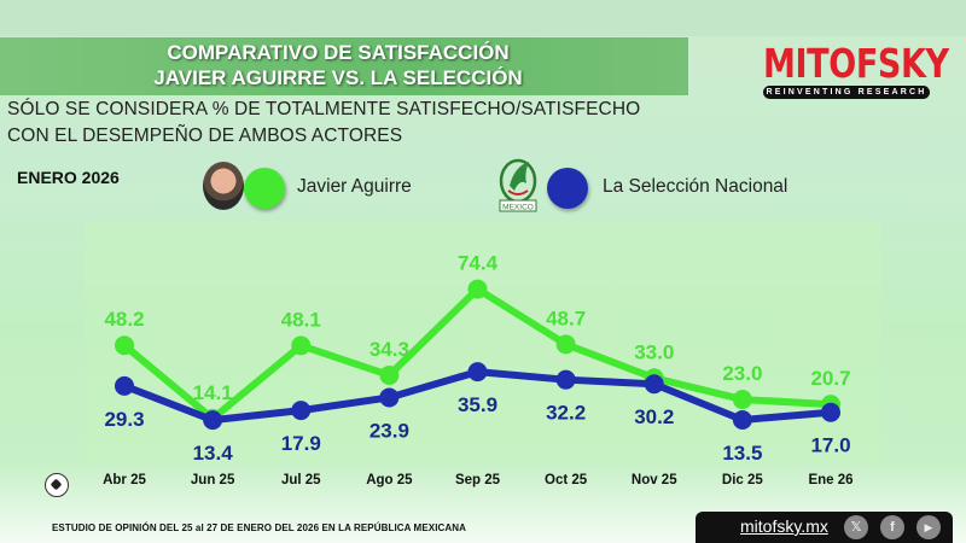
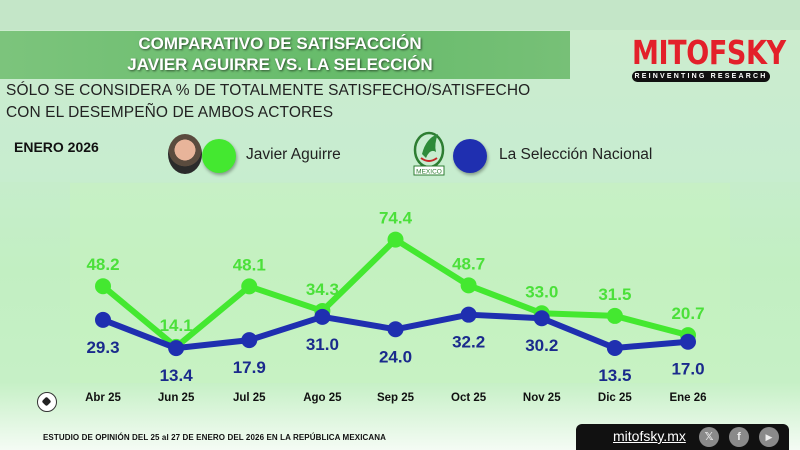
La Selección Nacional/Ago 25: 23.9 -> 31.0
La Selección Nacional/Sep 25: 35.9 -> 24.0
Javier Aguirre/Dic 25: 23.0 -> 31.5
